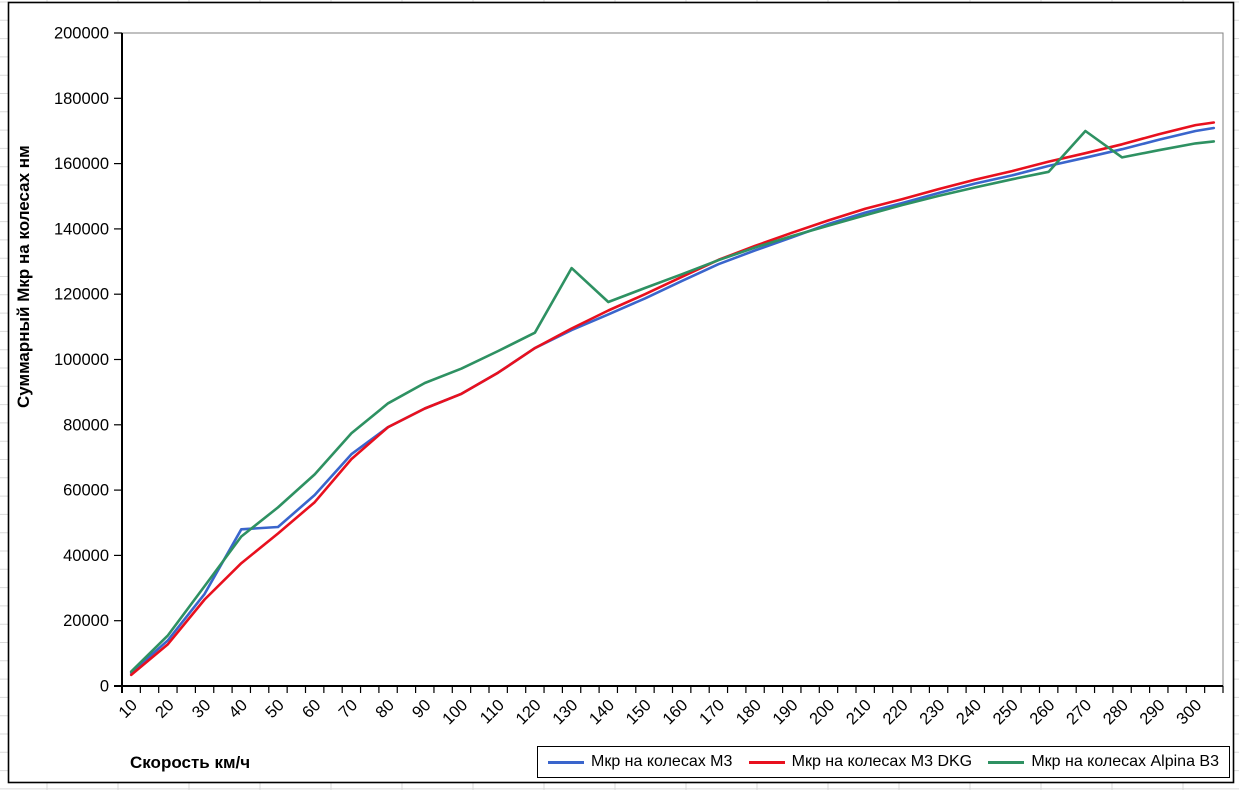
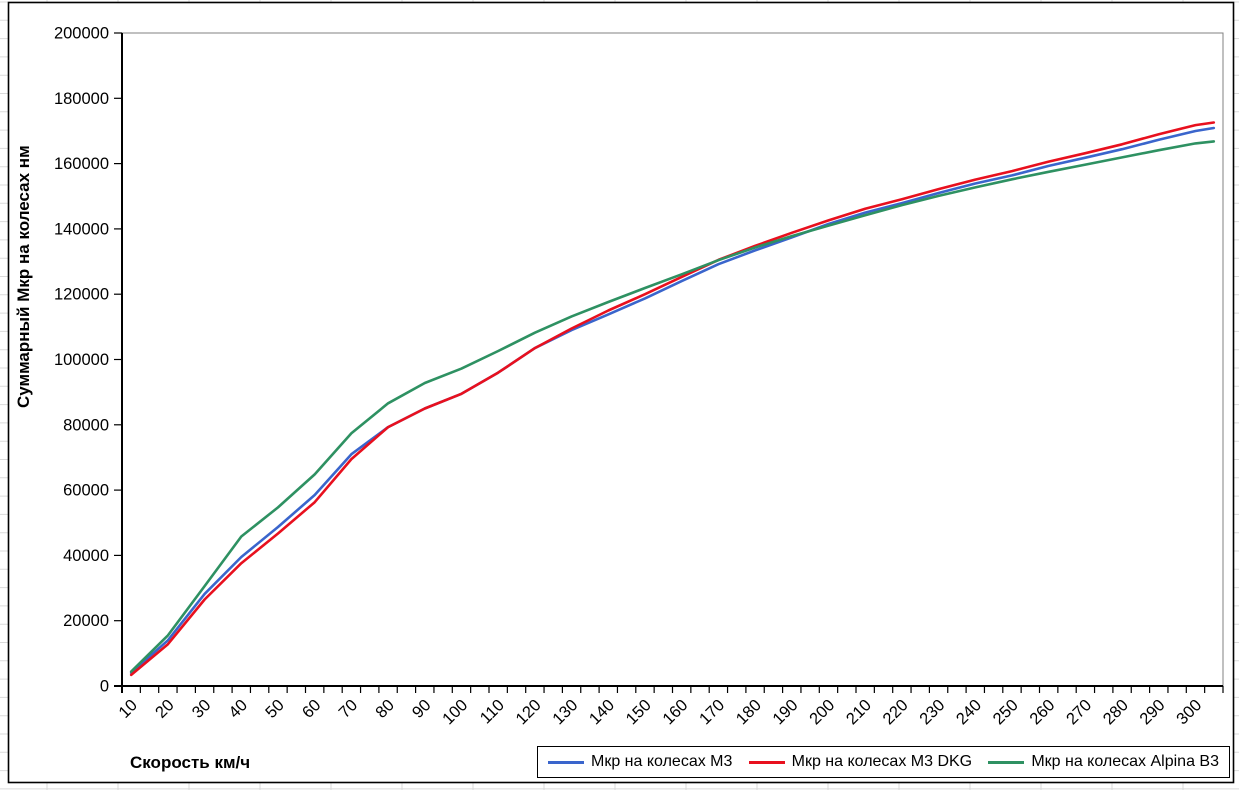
Мкр на колесах М3/40: 48000 -> 40000
Мкр на колесах Alpina B3/130: 128000 -> 113000
Мкр на колесах Alpina B3/270: 170000 -> 160000
